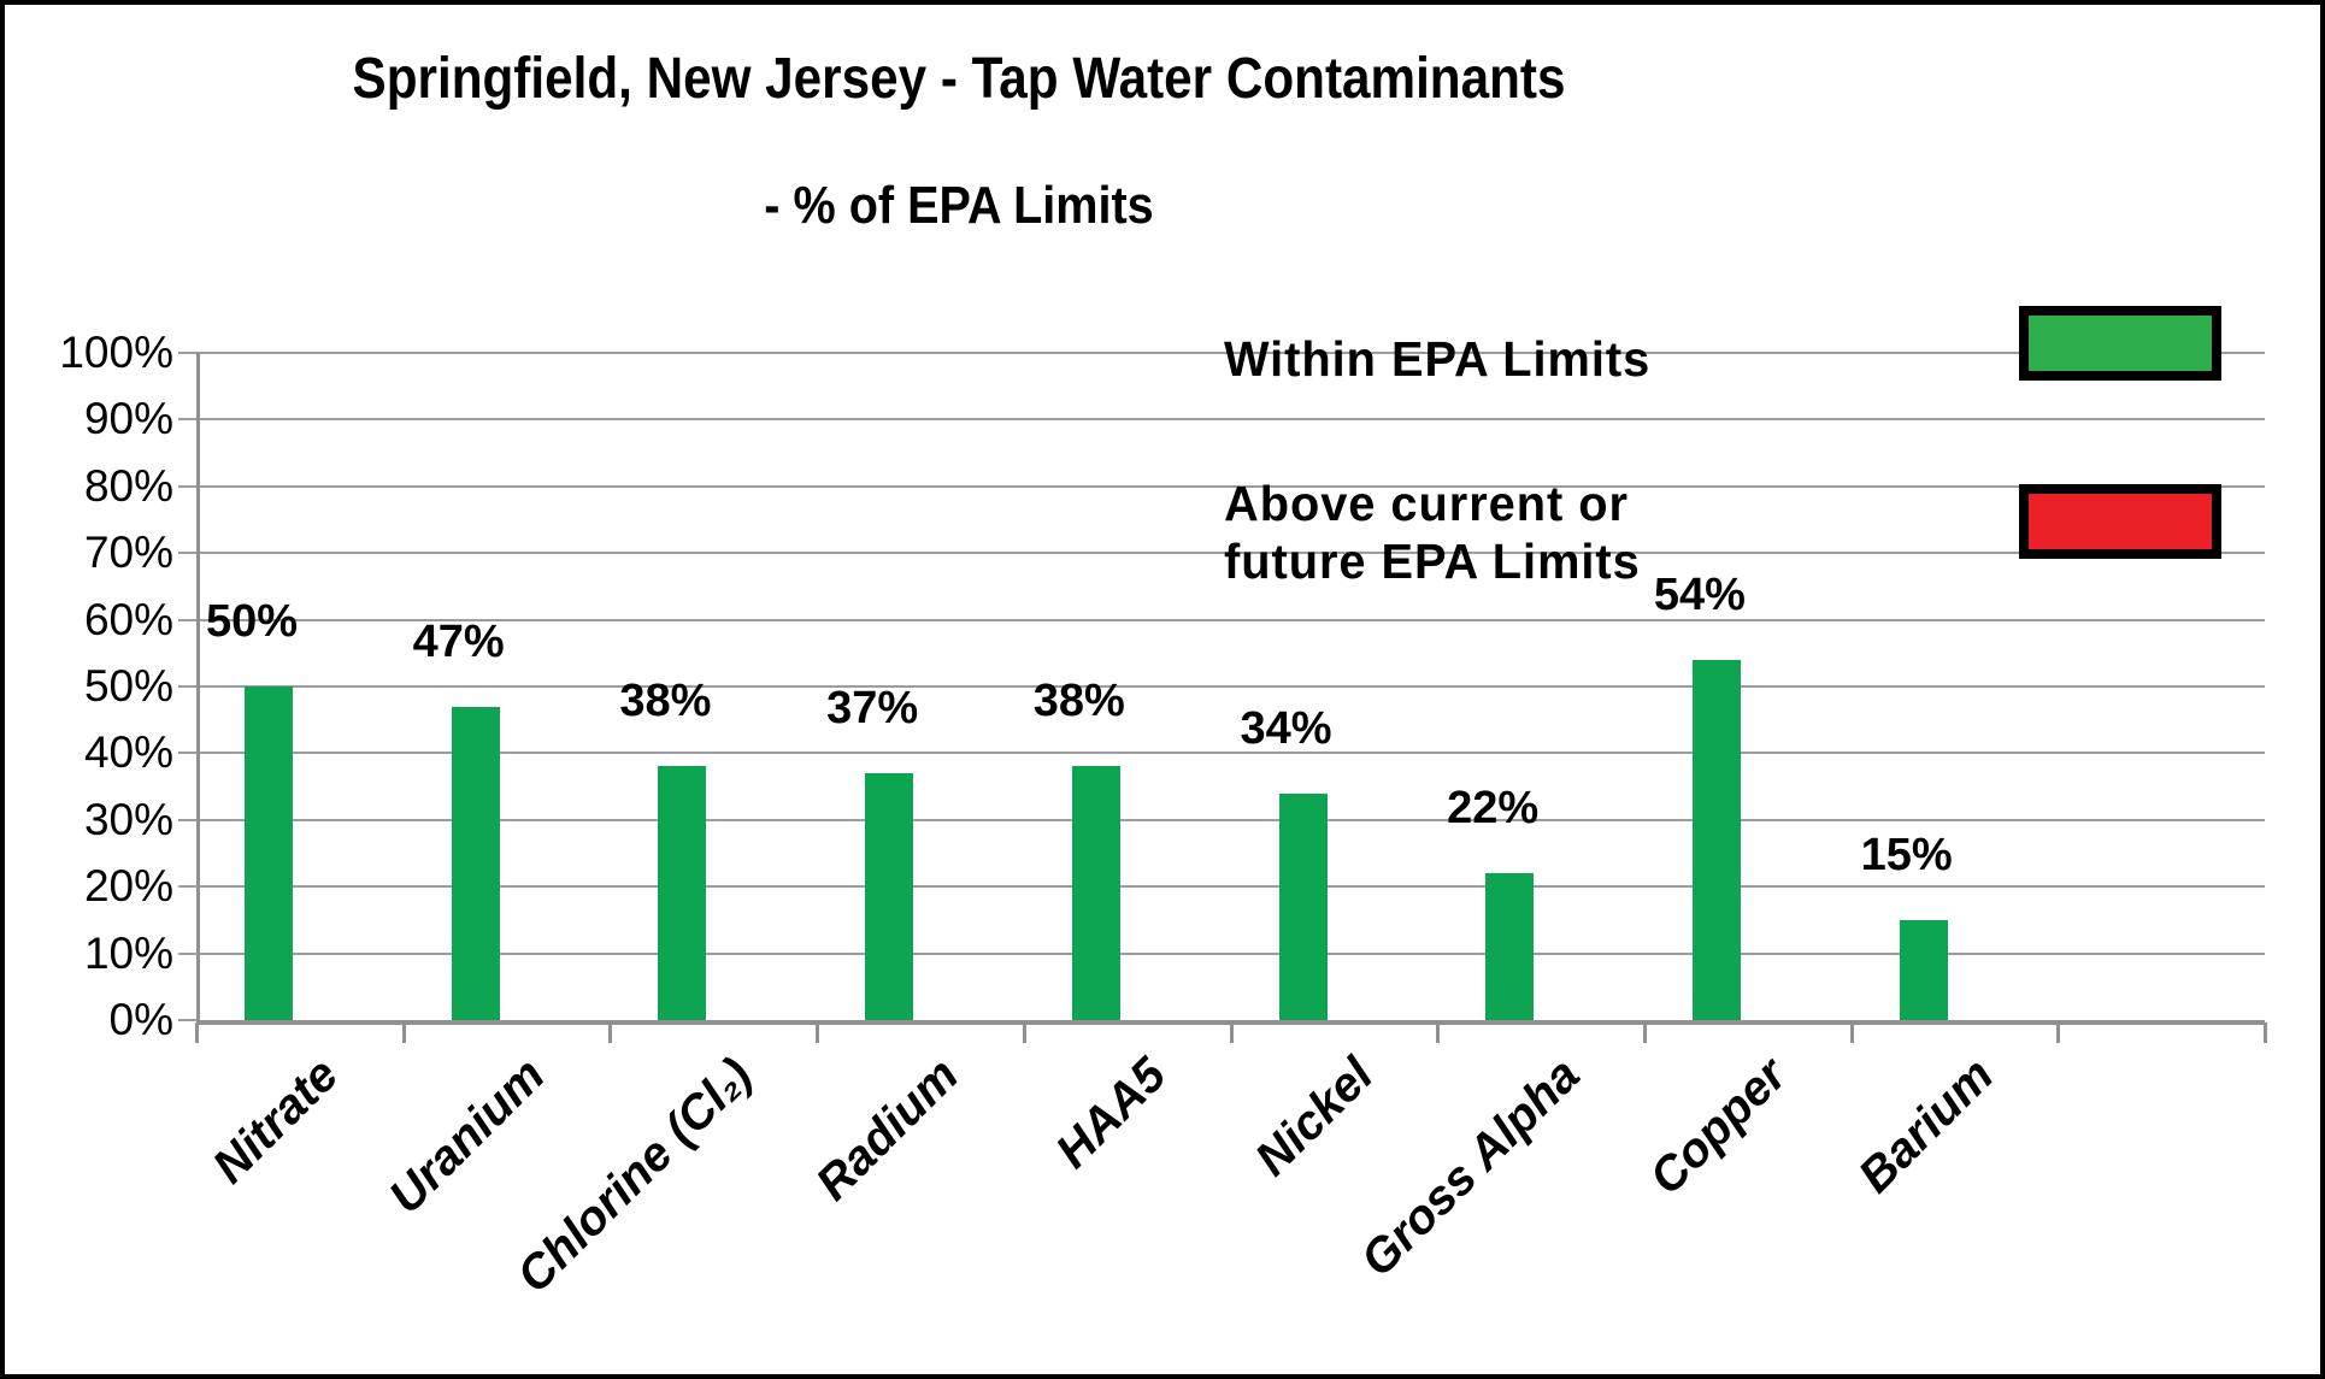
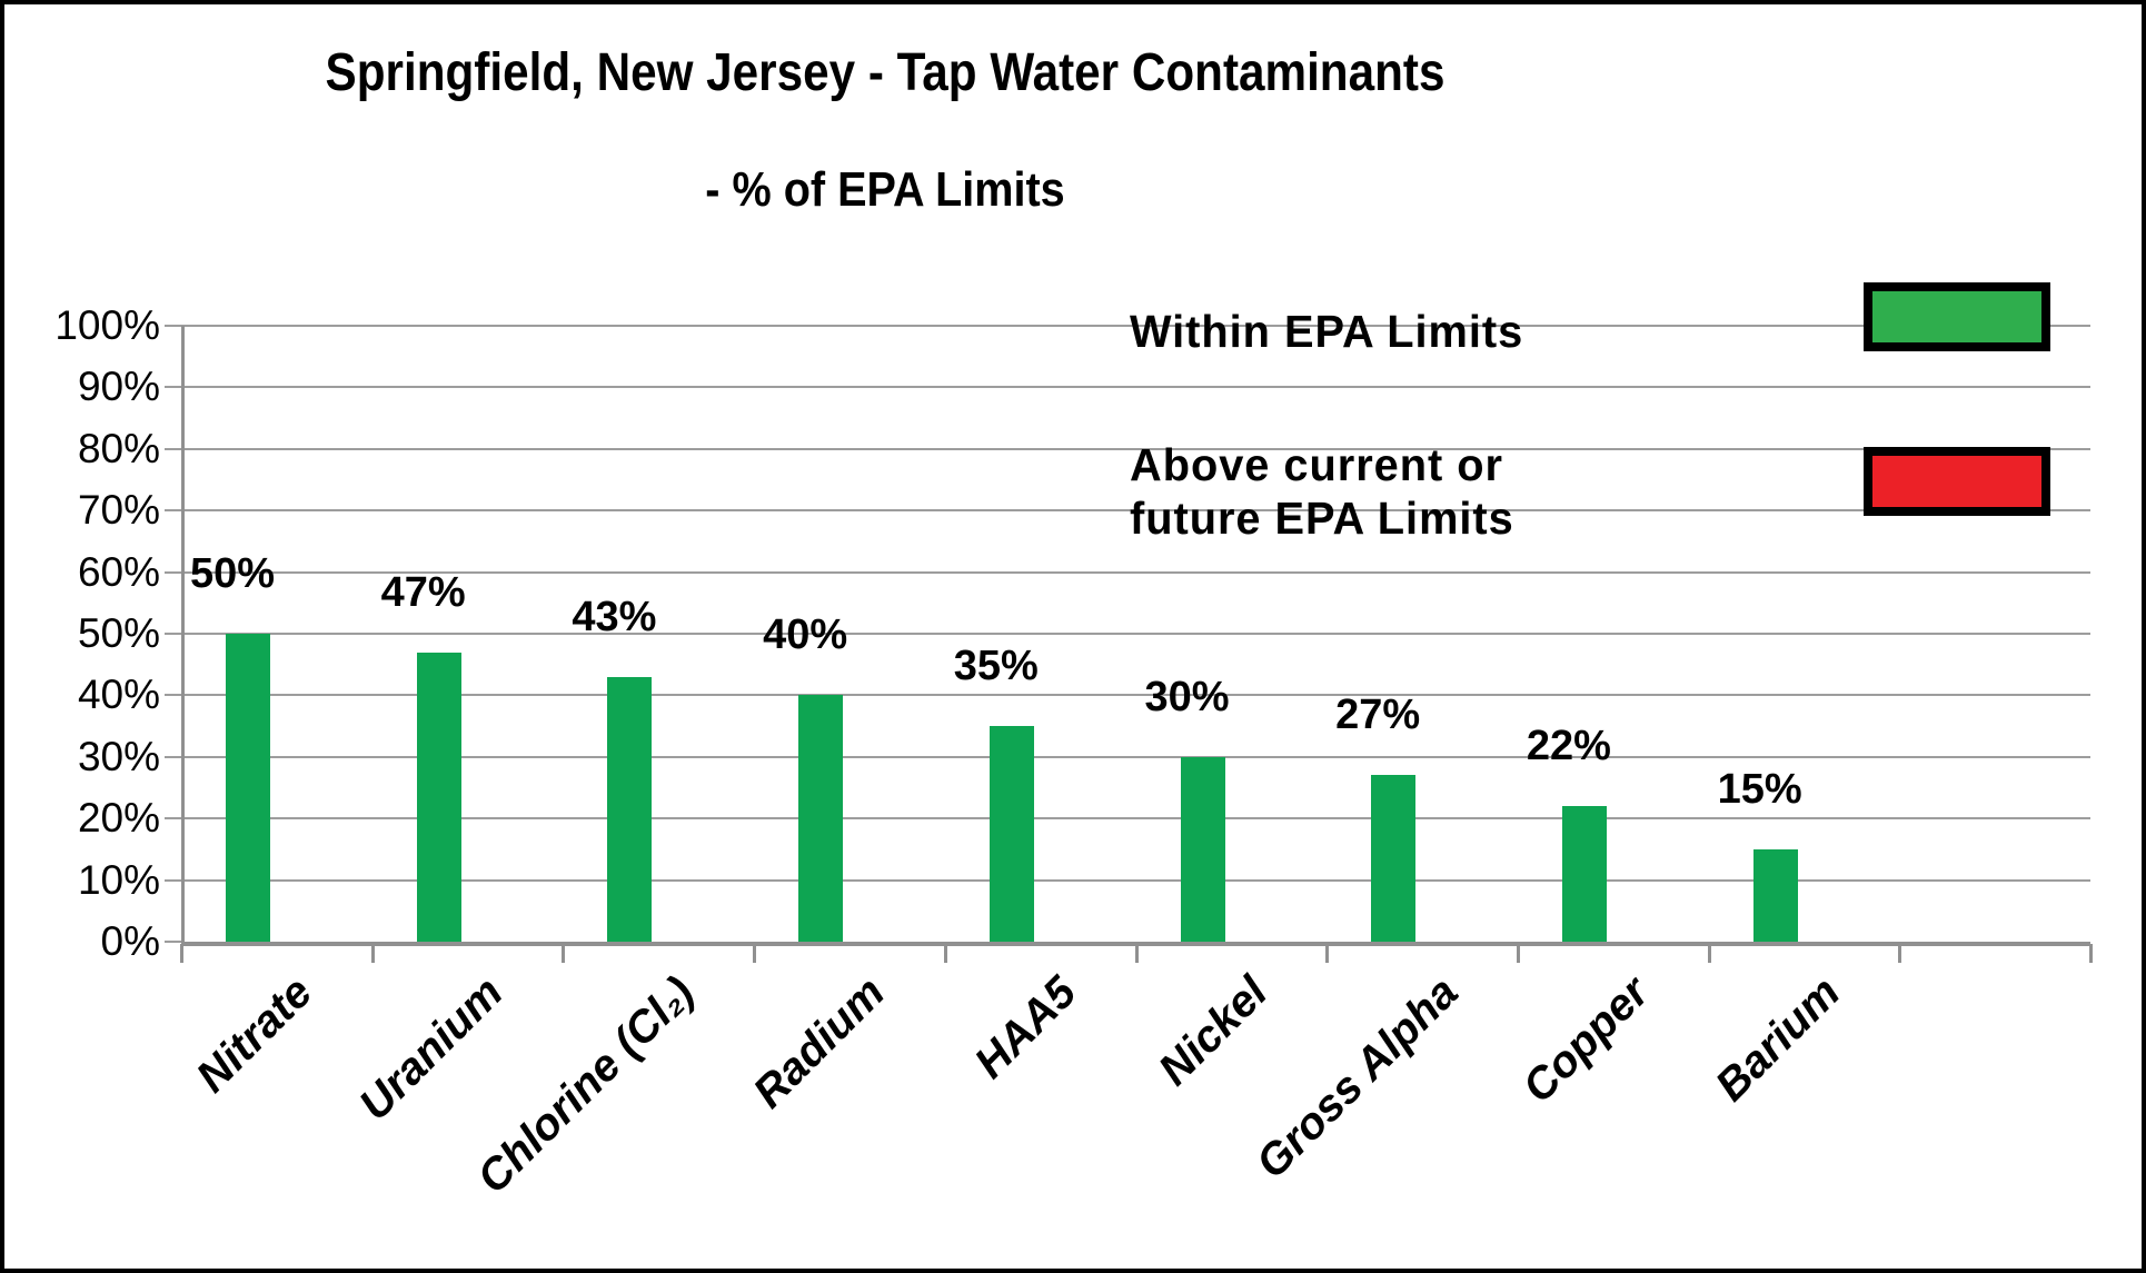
Chlorine (Cl₂): 38% -> 43%
Radium: 37% -> 40%
HAA5: 38% -> 35%
Nickel: 34% -> 30%
Gross Alpha: 22% -> 27%
Copper: 54% -> 22%
